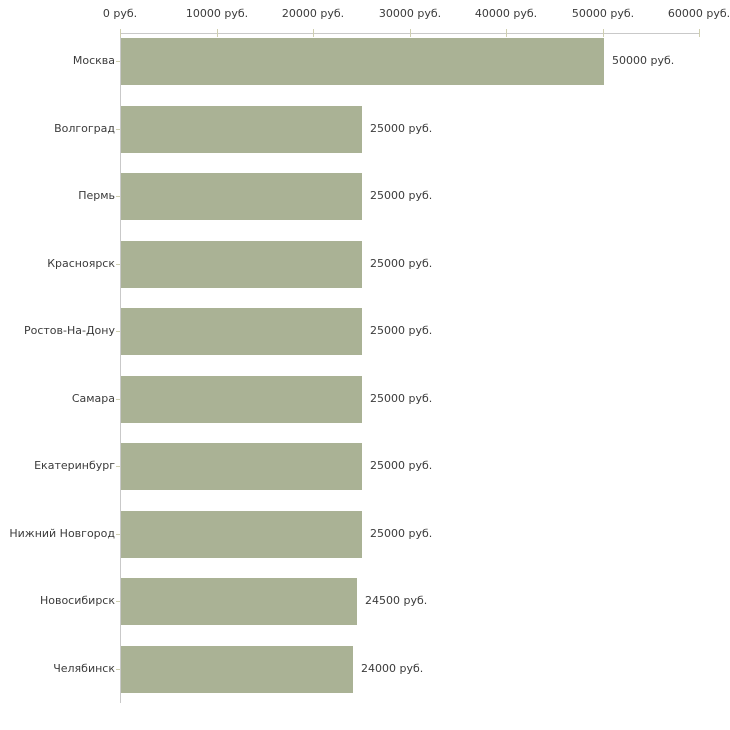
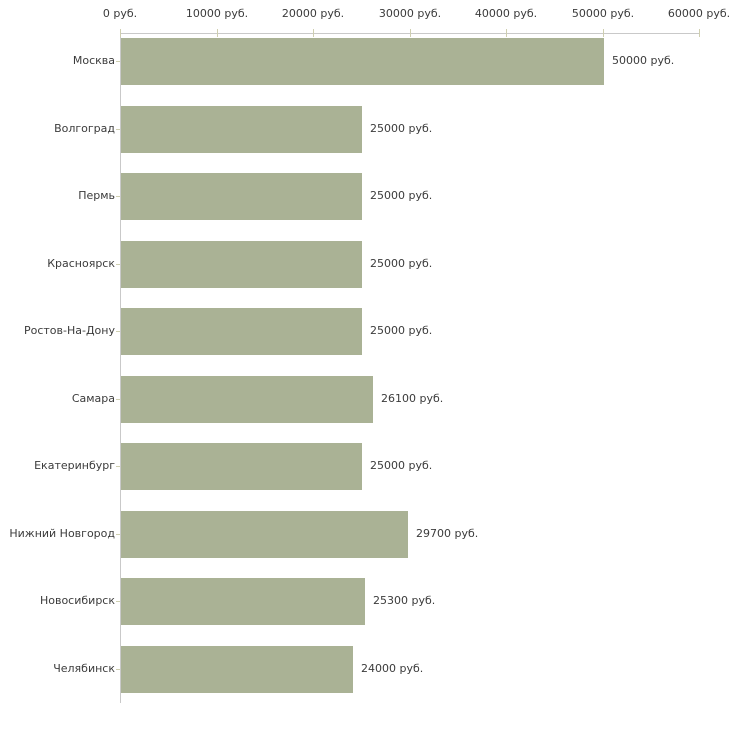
Самара: 25000 -> 26100
Нижний Новгород: 25000 -> 29700
Новосибирск: 24500 -> 25300
